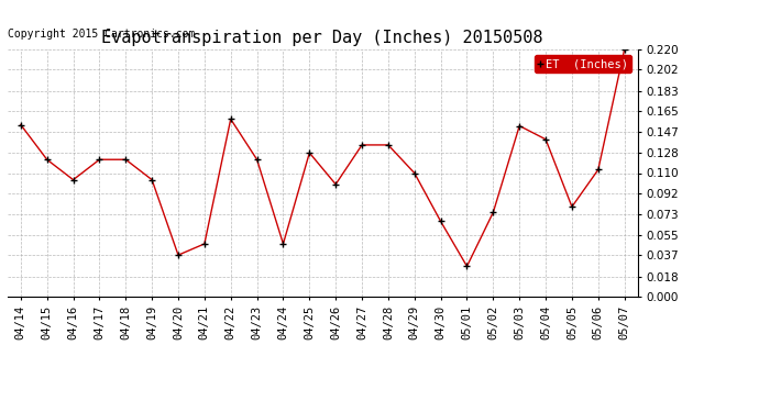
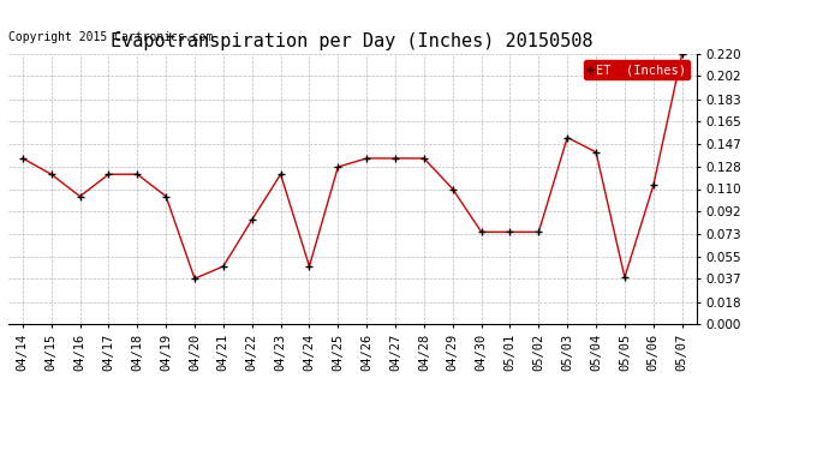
04/14: 0.153 -> 0.135
04/22: 0.158 -> 0.085
04/26: 0.100 -> 0.135
04/30: 0.067 -> 0.075
05/01: 0.027 -> 0.075
05/05: 0.080 -> 0.038
